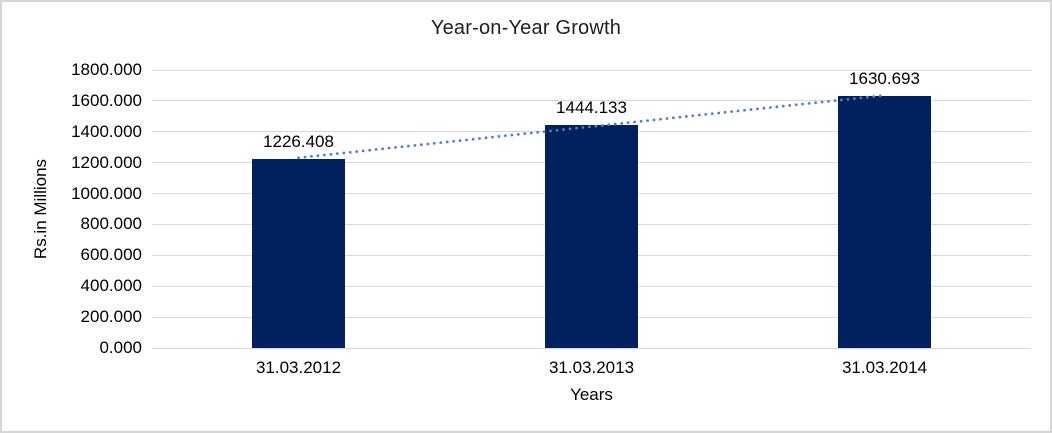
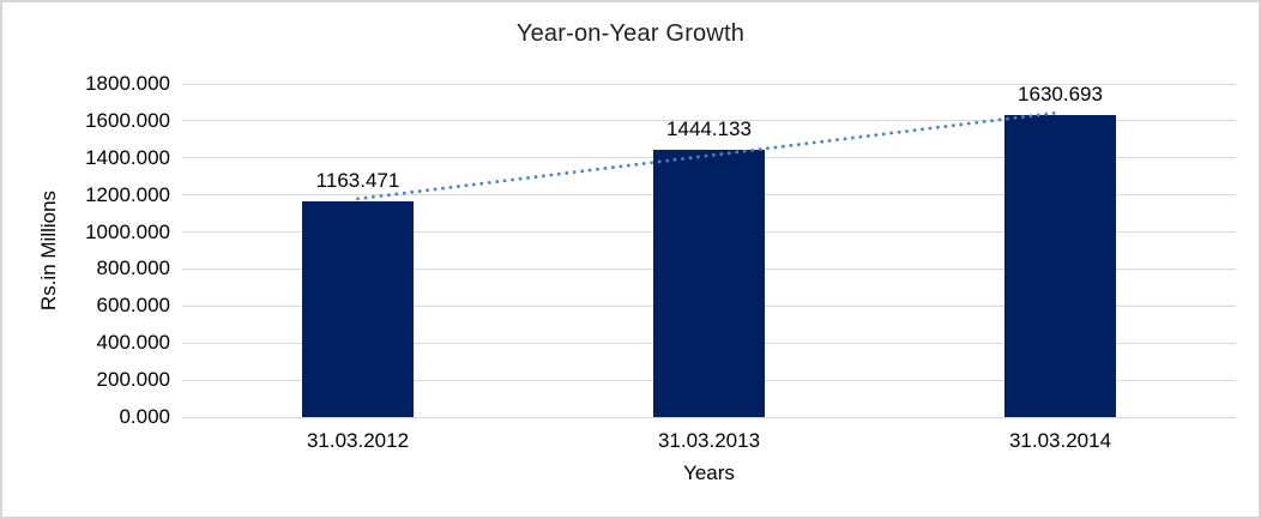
31.03.2012: 1226.408 -> 1163.471
